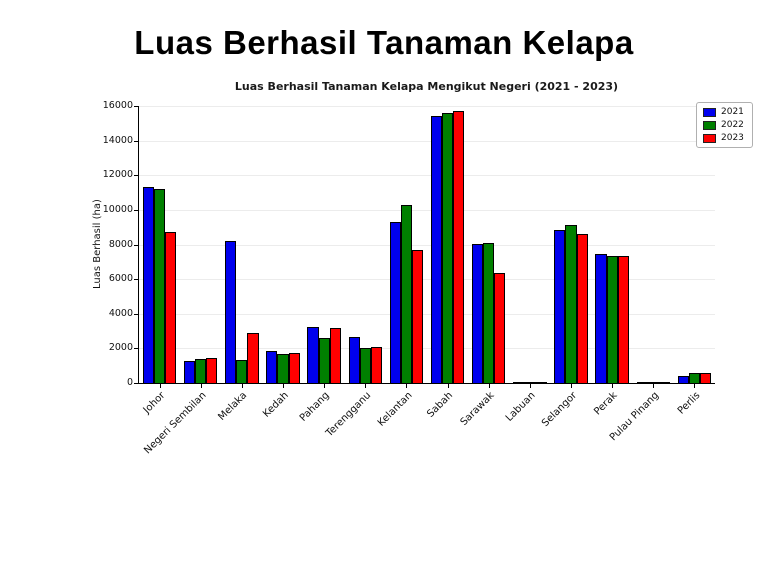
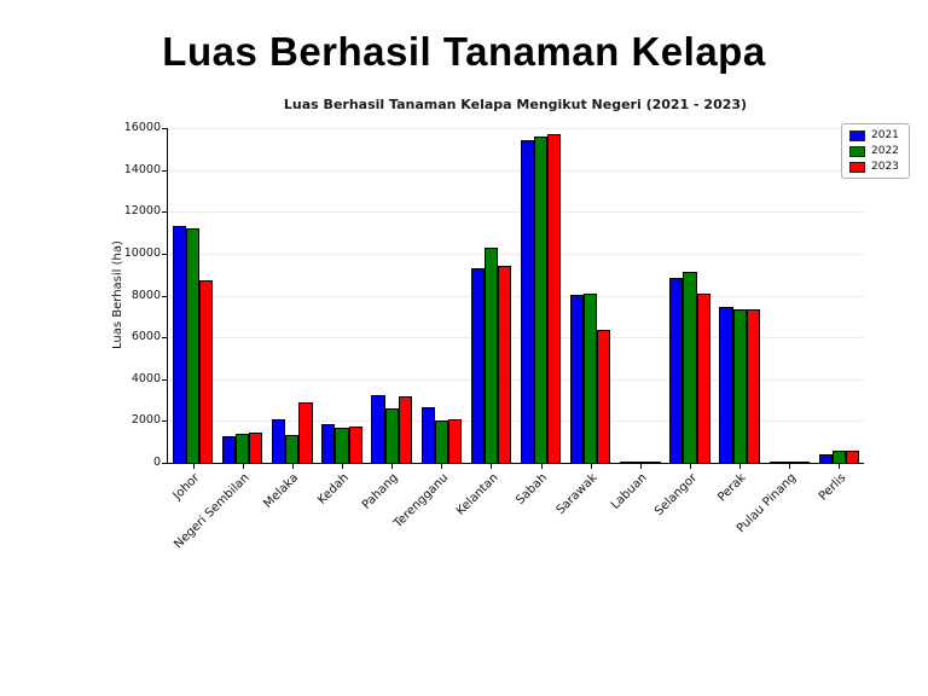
2021/Melaka: 8200 -> 2100
2023/Kelantan: 7700 -> 9400
2023/Selangor: 8600 -> 8100
